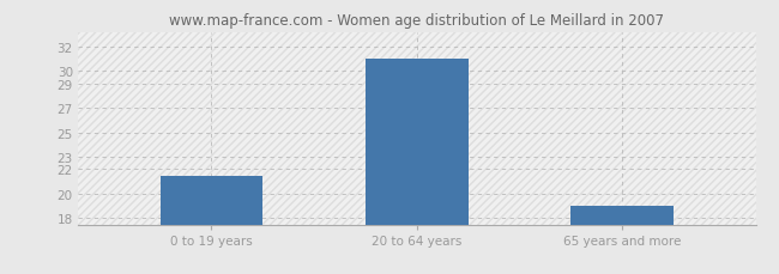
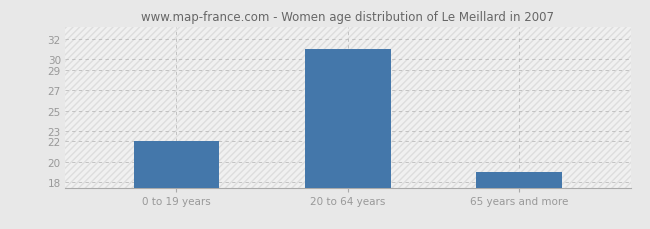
0 to 19 years: 21.5 -> 22.0
